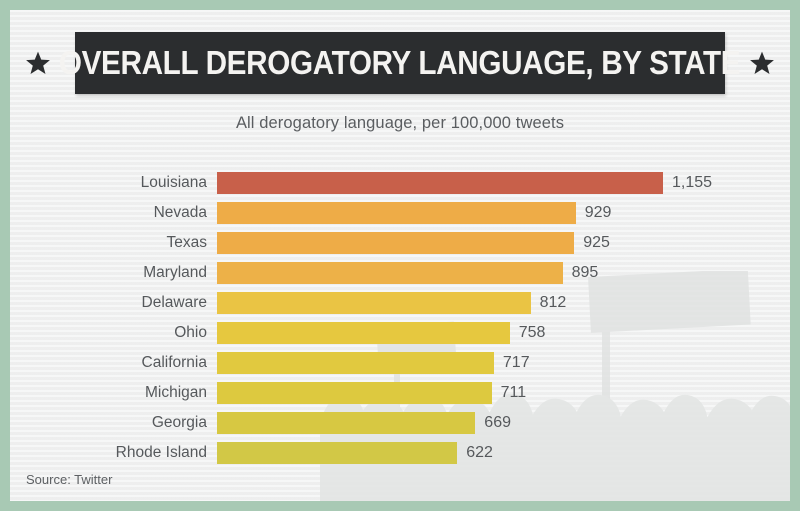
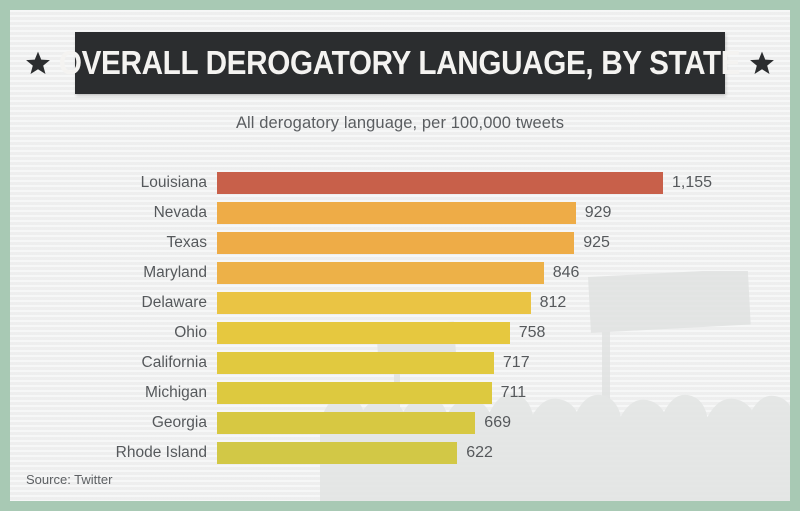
Maryland: 895 -> 846
